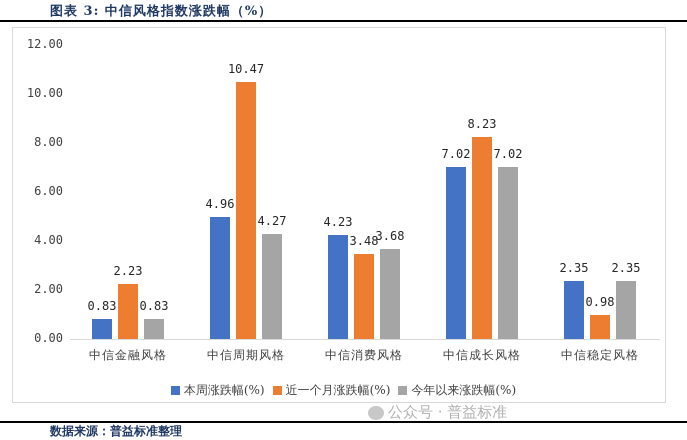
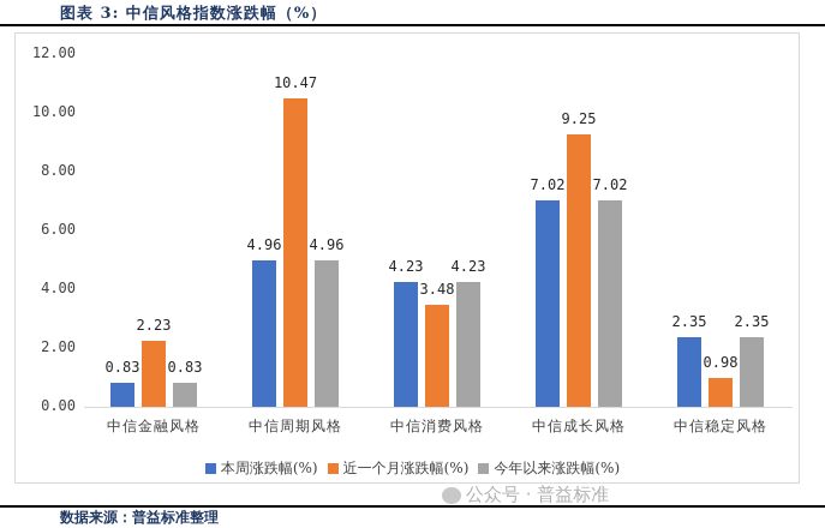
今年以来涨跌幅(%)/中信周期风格: 4.27 -> 4.96
今年以来涨跌幅(%)/中信消费风格: 3.68 -> 4.23
近一个月涨跌幅(%)/中信成长风格: 8.23 -> 9.25
